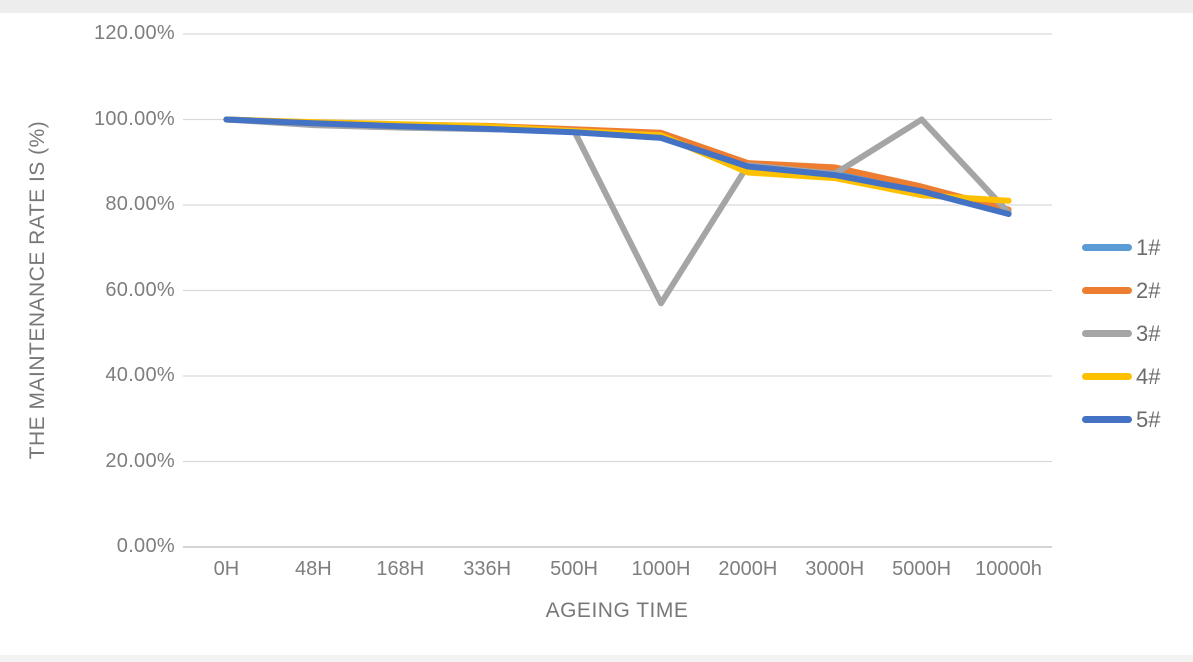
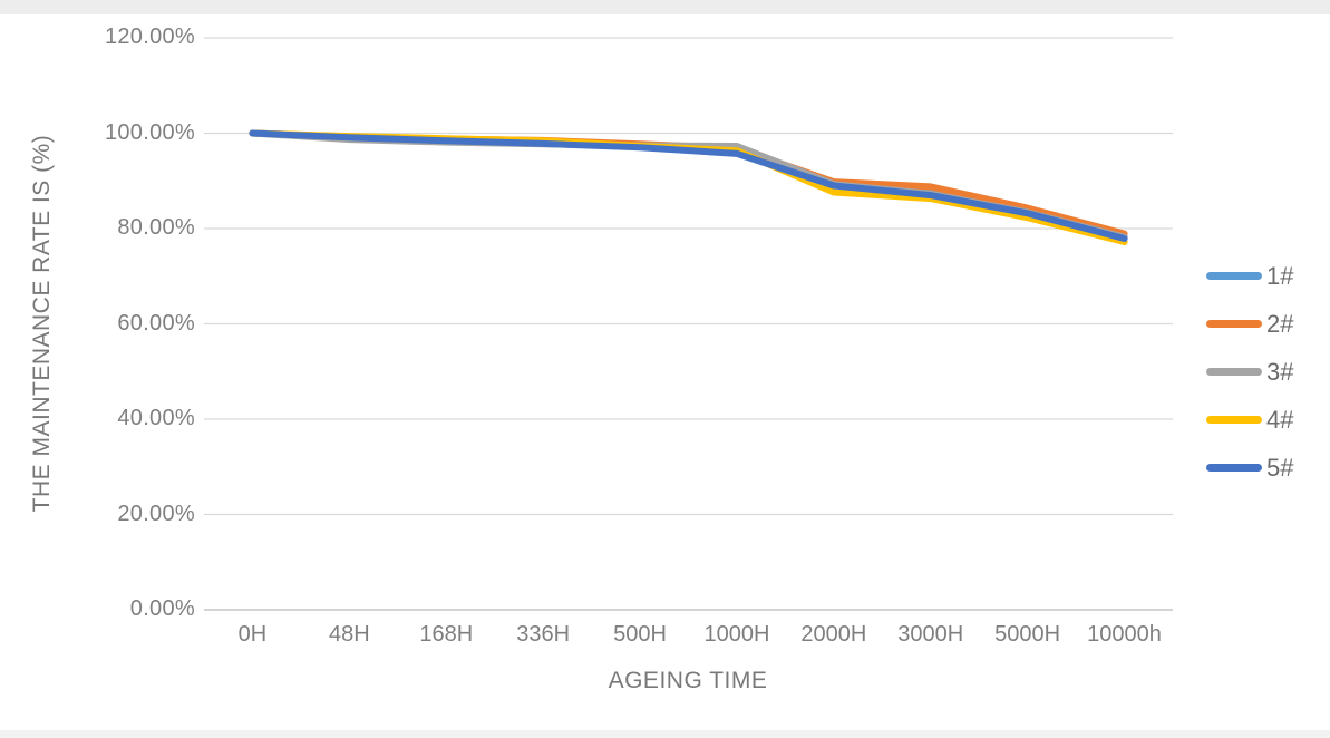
3#/1000H: 57% -> 97%
3#/5000H: 100% -> 83%
4#/10000h: 81% -> 77%
